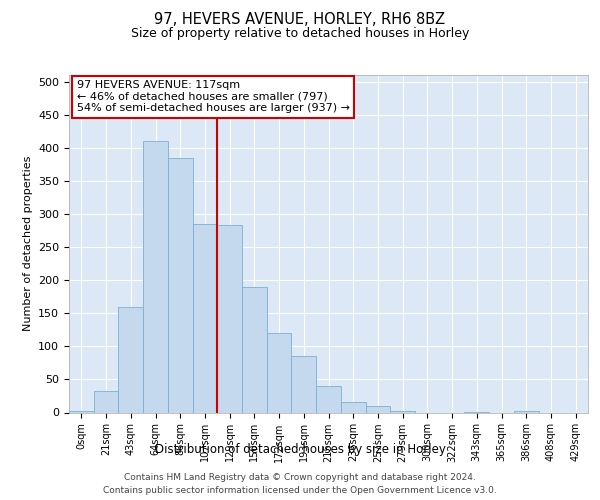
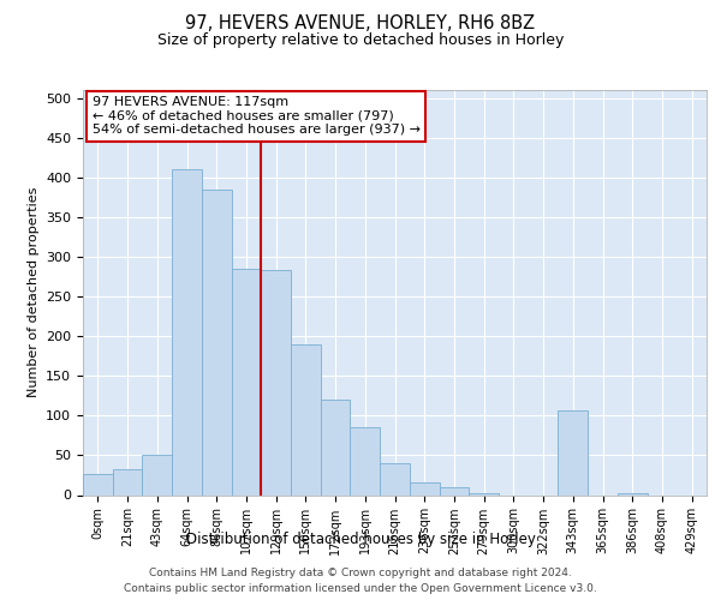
0sqm: 2 -> 26
43sqm: 160 -> 50
343sqm: 1 -> 106
